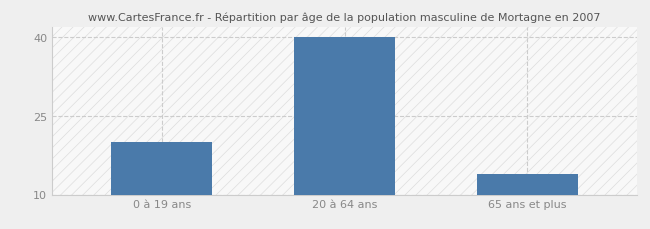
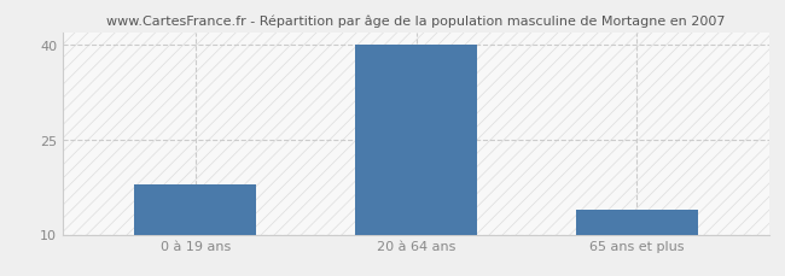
0 à 19 ans: 20 -> 18
